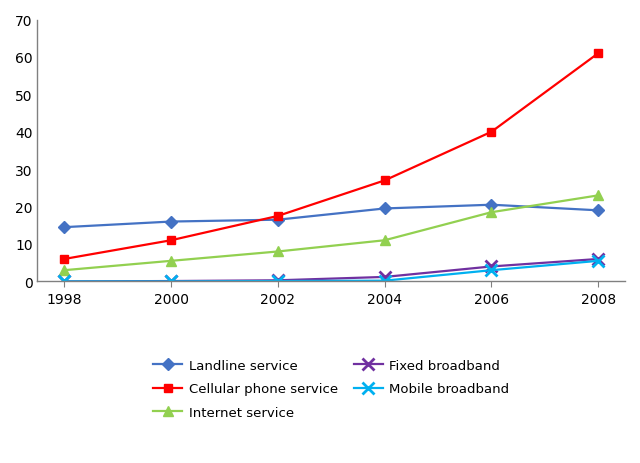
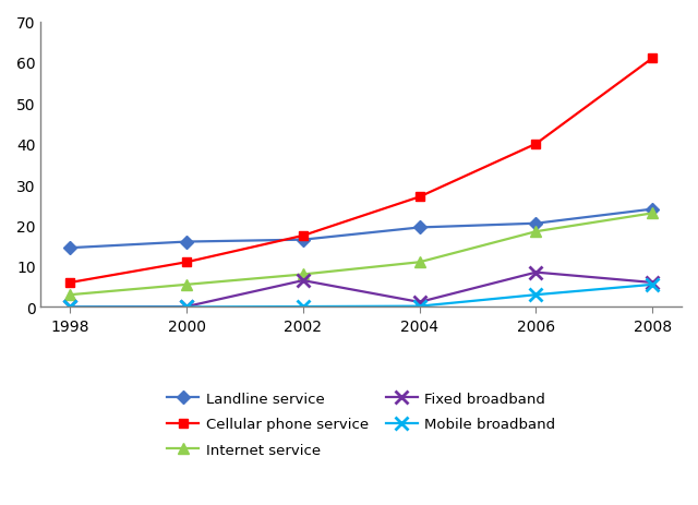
Fixed broadband/2002: 0.3 -> 6.5
Fixed broadband/2006: 4.0 -> 8.5
Landline service/2008: 19.0 -> 24.0
